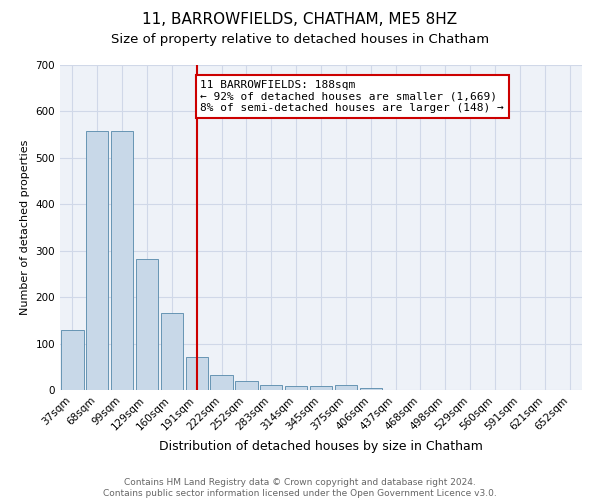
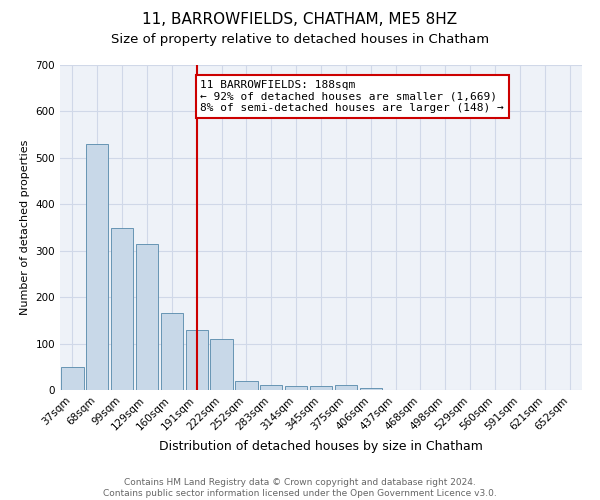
37sqm: 130 -> 50
68sqm: 557 -> 530
99sqm: 557 -> 350
129sqm: 282 -> 315
191sqm: 72 -> 130
222sqm: 33 -> 110
